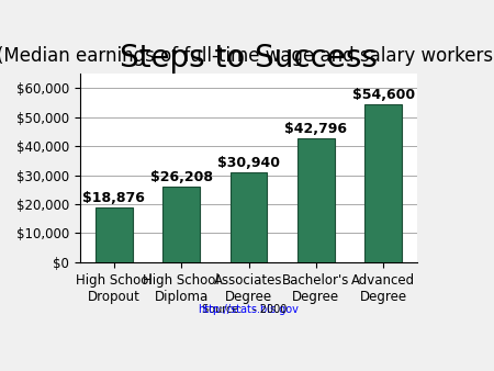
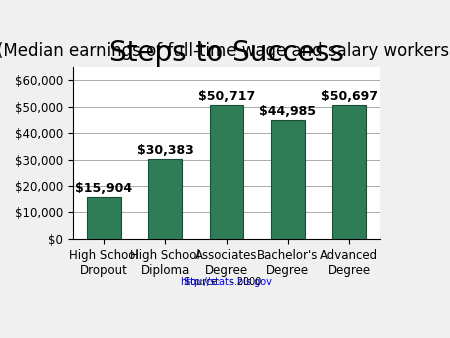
High School Dropout: $18,876 -> $15,904
High School Diploma: $26,208 -> $30,383
Associates Degree: $30,940 -> $50,717
Bachelor's Degree: $42,796 -> $44,985
Advanced Degree: $54,600 -> $50,697
